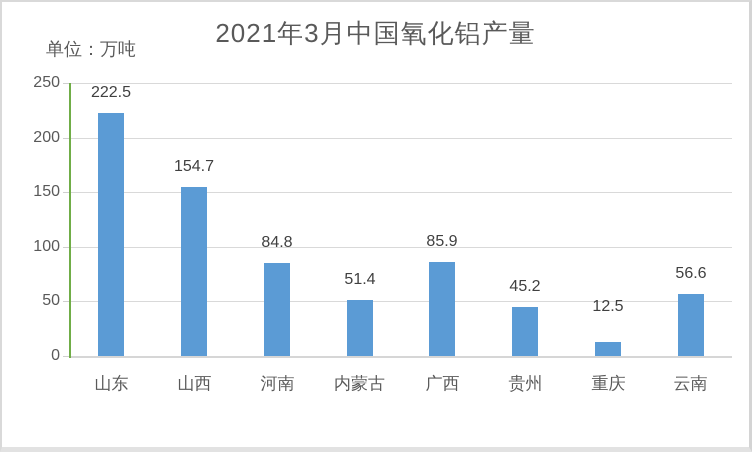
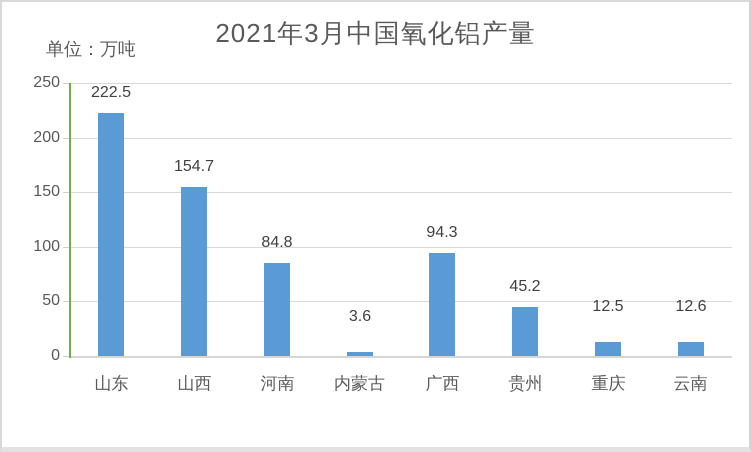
内蒙古: 51.4 -> 3.6
广西: 85.9 -> 94.3
云南: 56.6 -> 12.6
